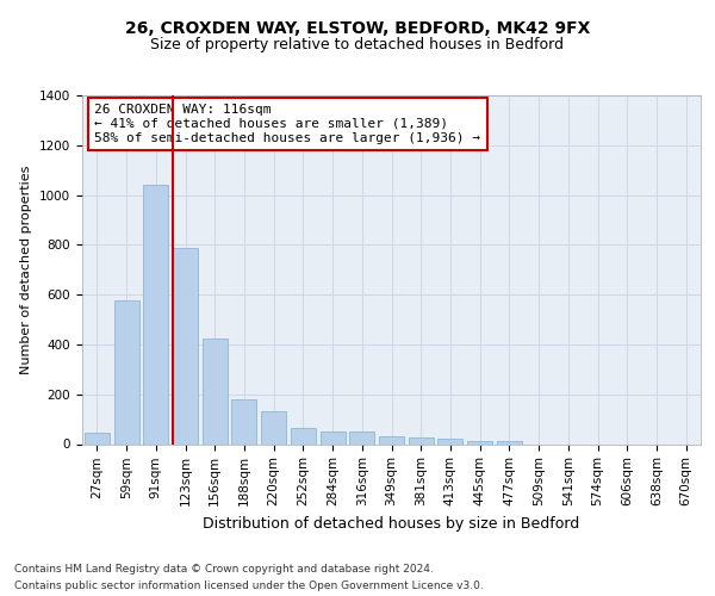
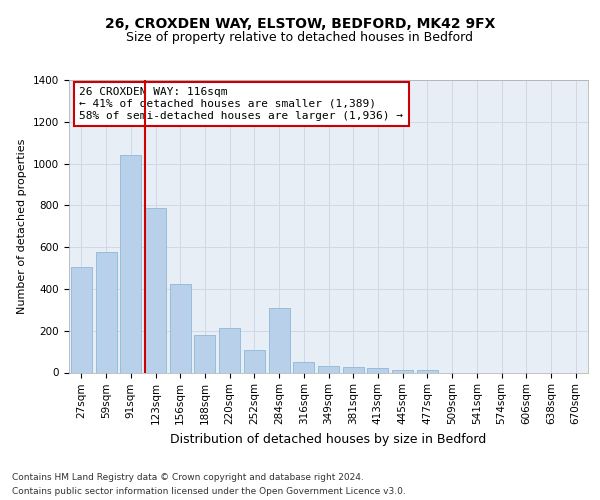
27sqm: 45 -> 505
220sqm: 130 -> 215
252sqm: 65 -> 110
284sqm: 50 -> 310
